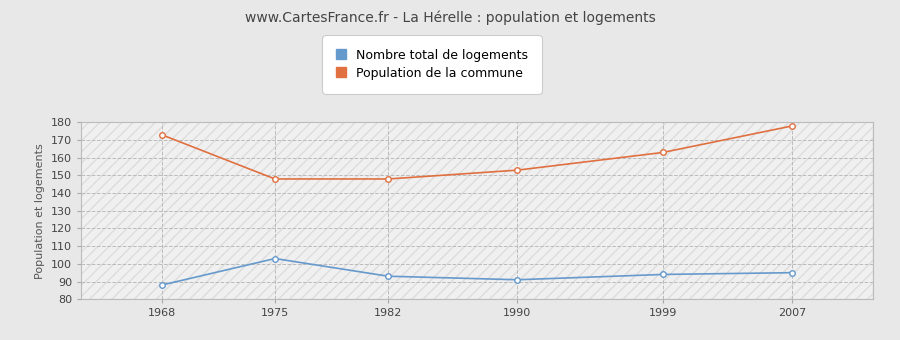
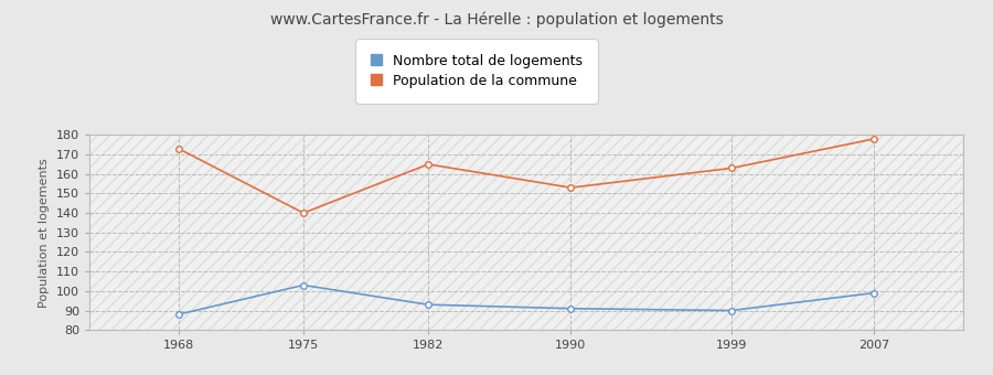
Population de la commune/1975: 148 -> 140
Population de la commune/1982: 148 -> 165
Nombre total de logements/1999: 94 -> 90
Nombre total de logements/2007: 95 -> 99
